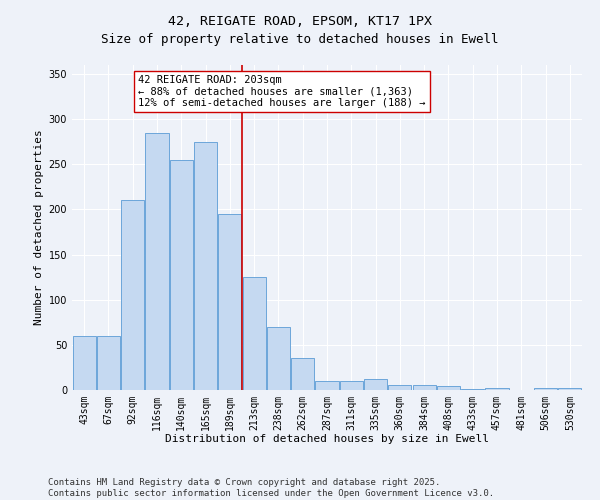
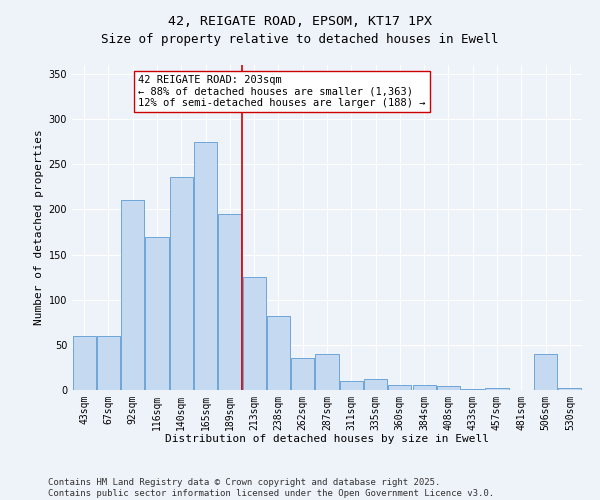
116sqm: 285 -> 170
140sqm: 255 -> 236
238sqm: 70 -> 82
287sqm: 10 -> 40
506sqm: 2 -> 40
